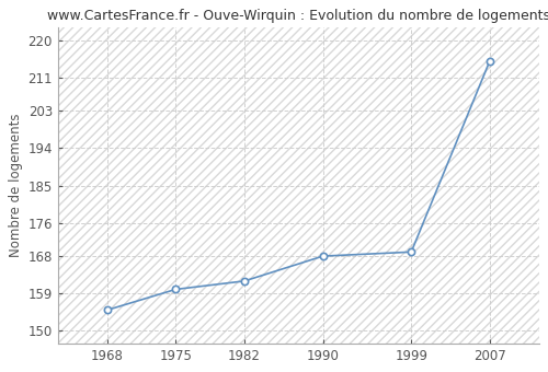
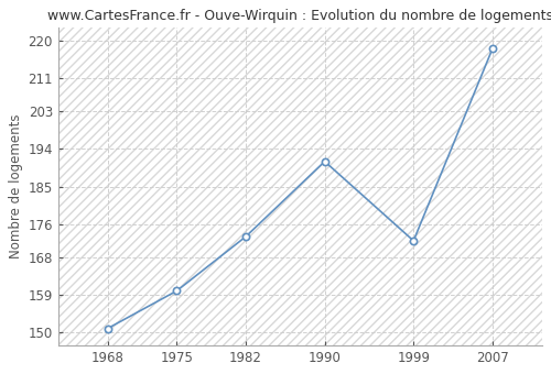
1968: 155 -> 151
1982: 162 -> 173
1990: 168 -> 191
1999: 169 -> 172
2007: 215 -> 218
